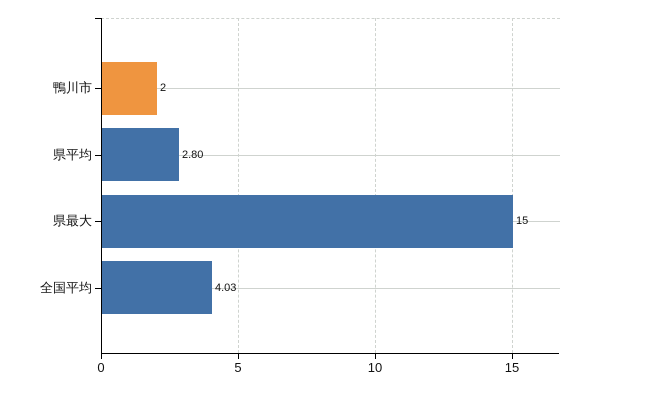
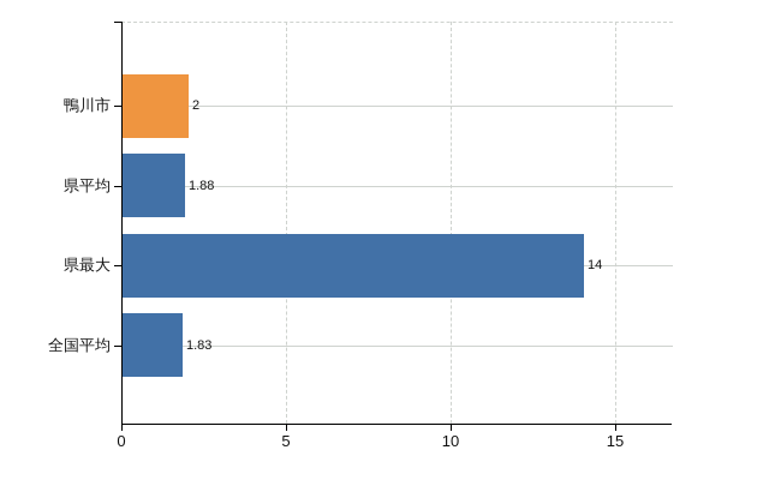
県平均: 2.80 -> 1.88
県最大: 15 -> 14
全国平均: 4.03 -> 1.83
